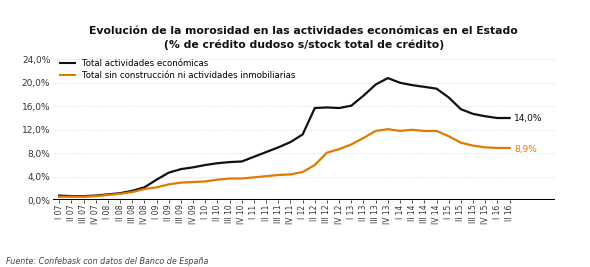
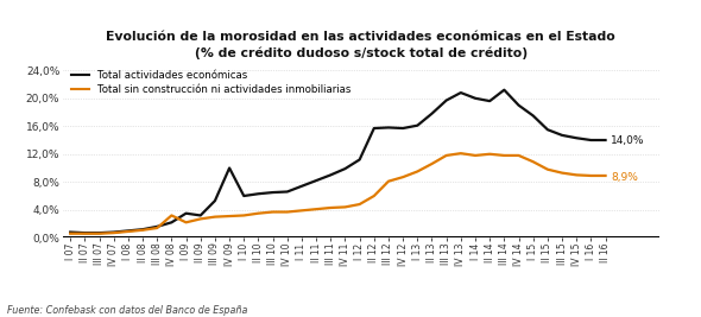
Total sin construcción ni actividades inmobiliarias/IV 08: 1,9% -> 3,2%
Total actividades económicas/II 09: 4,7% -> 3,2%
Total actividades económicas/IV 09: 5,6% -> 10,0%
Total actividades económicas/III 14: 19,3% -> 21,2%
